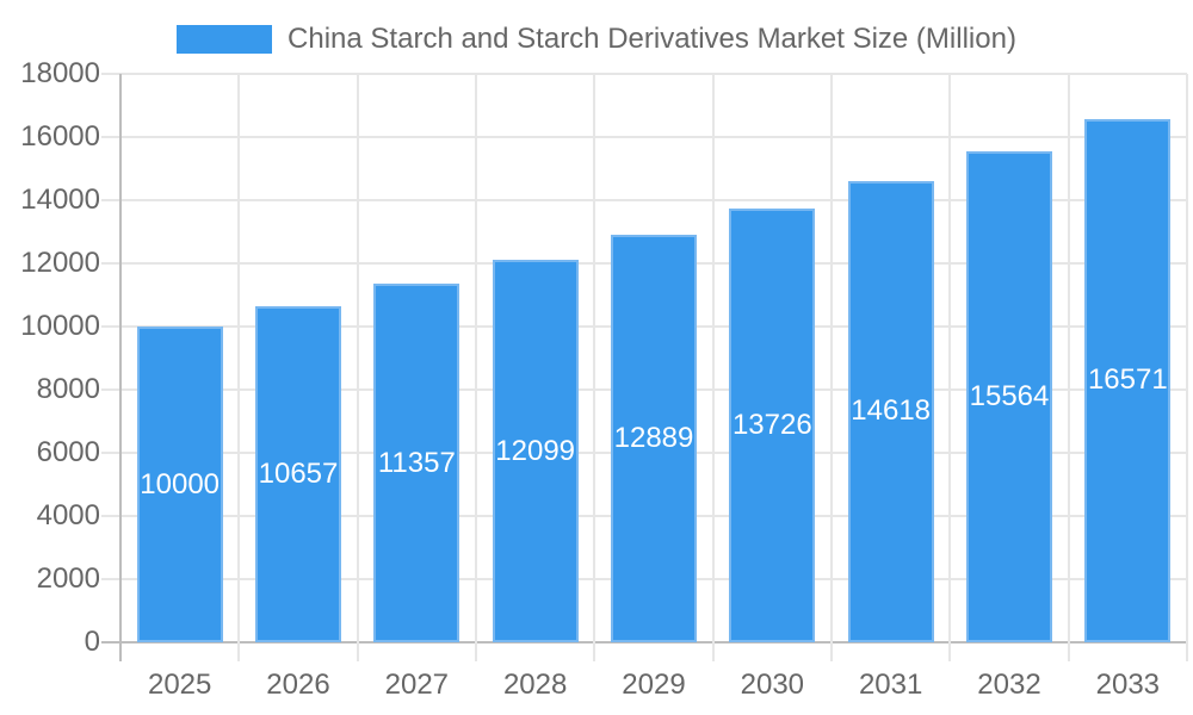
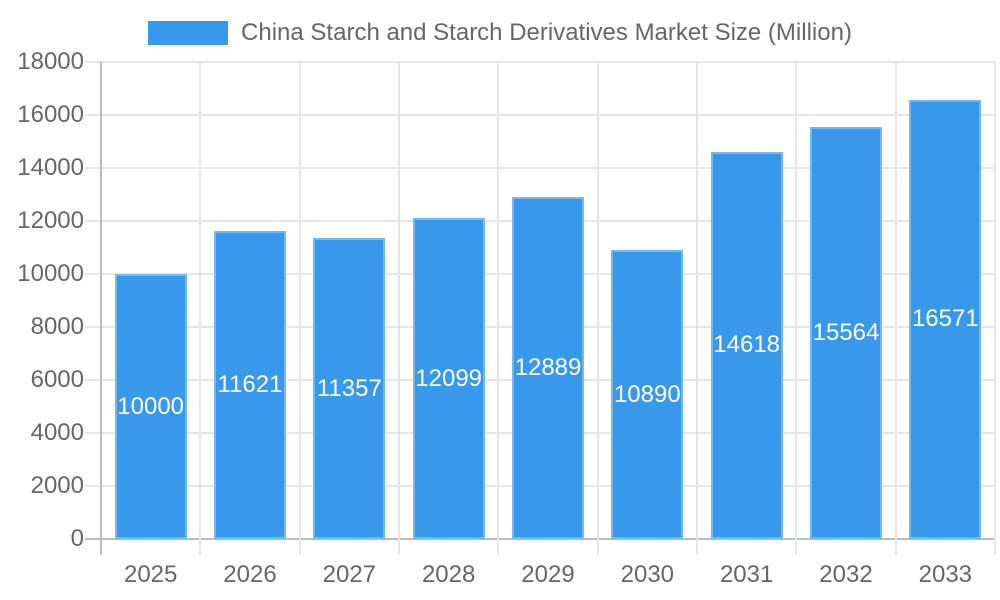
2026: 10657 -> 11621
2030: 13726 -> 10890
